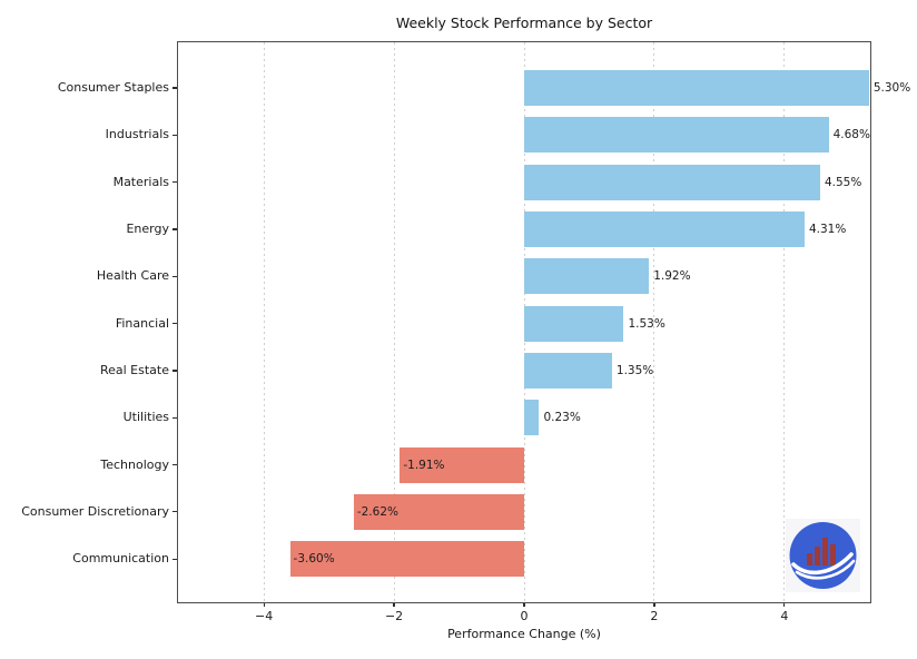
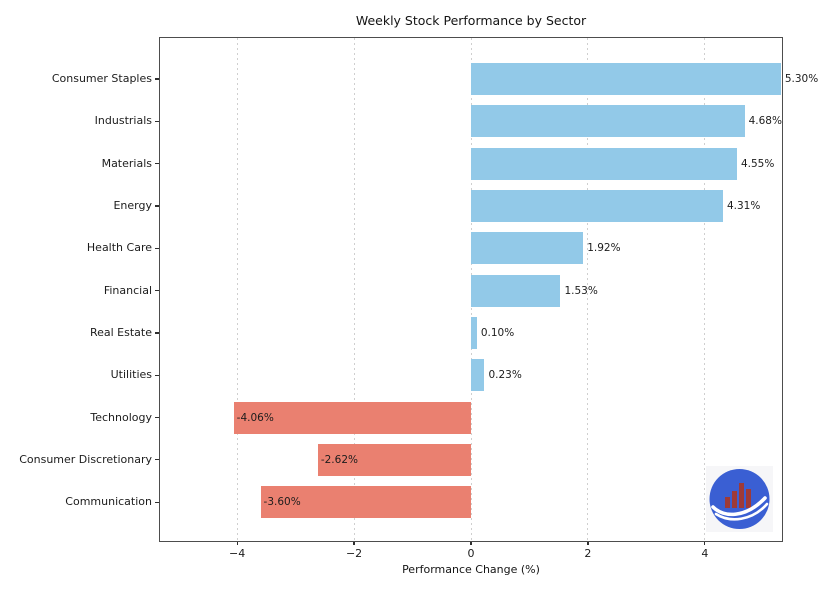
Real Estate: 1.35% -> 0.10%
Technology: -1.91% -> -4.06%
